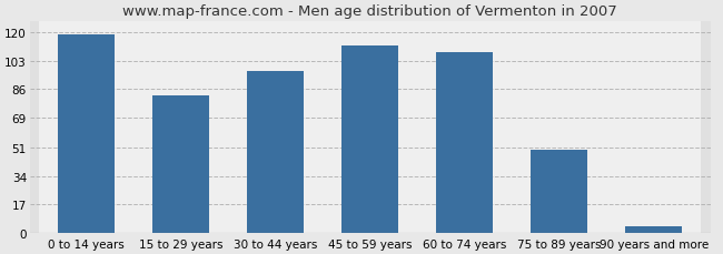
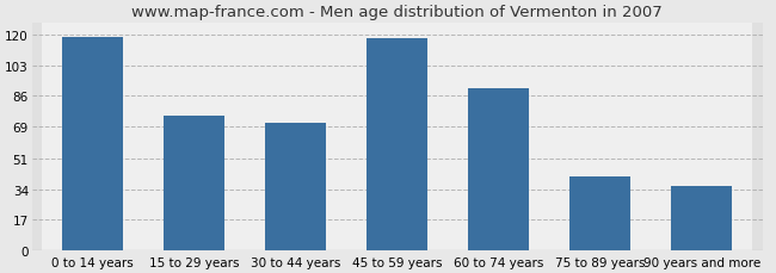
15 to 29 years: 82 -> 75
30 to 44 years: 97 -> 71
45 to 59 years: 112 -> 118
60 to 74 years: 108 -> 90
75 to 89 years: 50 -> 41
90 years and more: 4 -> 36
